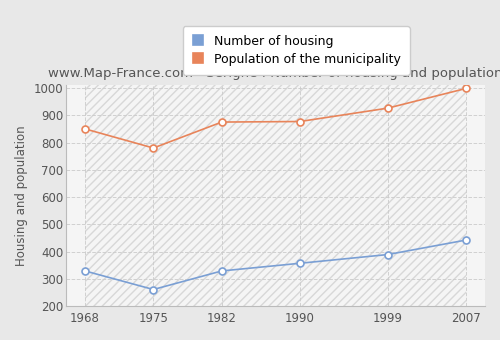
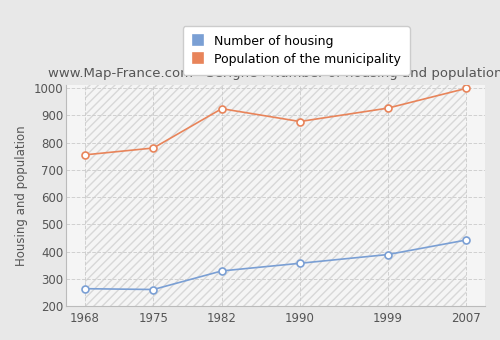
Number of housing/1968: 330 -> 265
Population of the municipality/1968: 850 -> 755
Population of the municipality/1982: 875 -> 924
